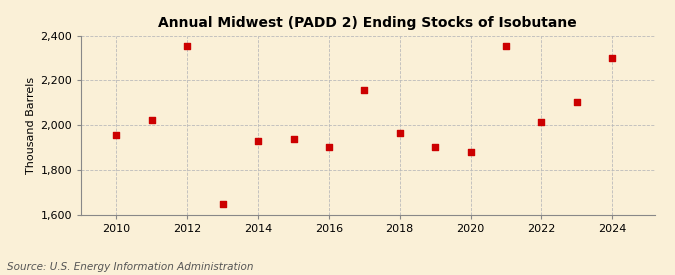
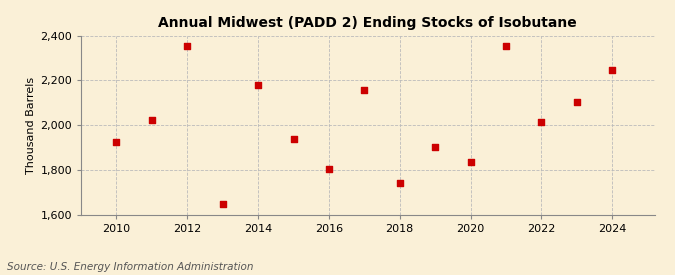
2010: 1,955 -> 1,925
2014: 1,930 -> 2,180
2016: 1,900 -> 1,805
2018: 1,965 -> 1,740
2020: 1,880 -> 1,835
2024: 2,300 -> 2,245
